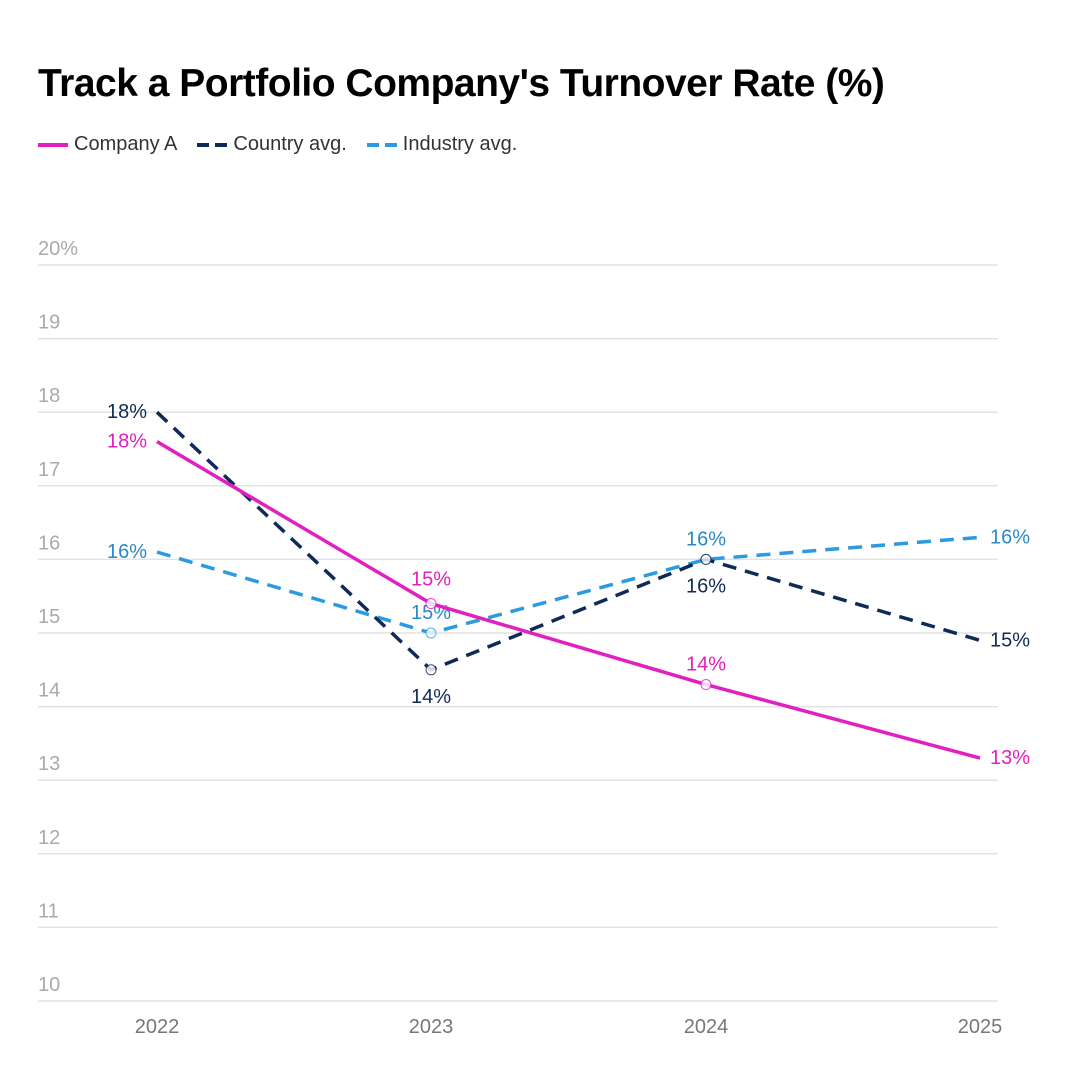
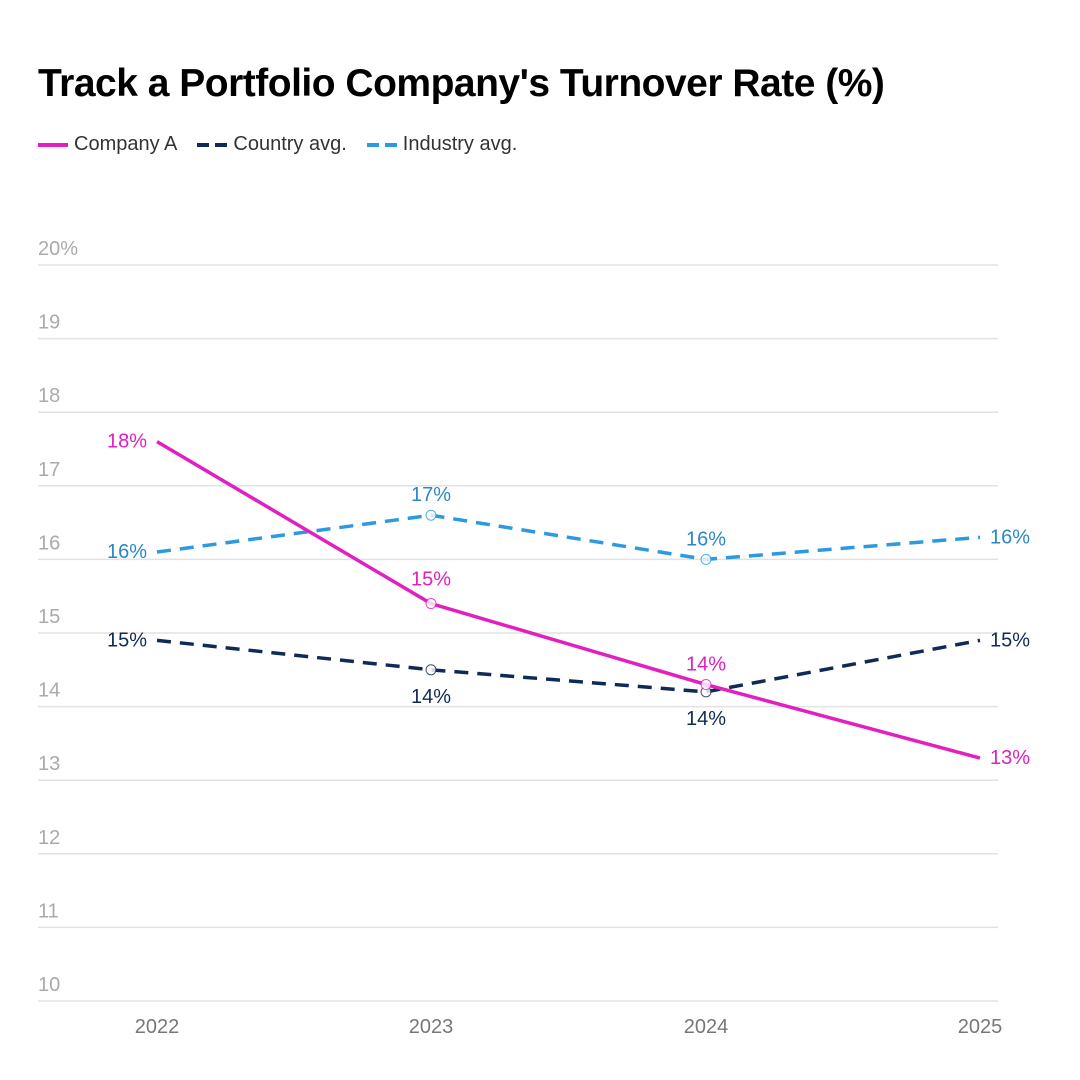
Country avg./2022: 18% -> 15%
Industry avg./2023: 15% -> 17%
Country avg./2024: 16% -> 14%
